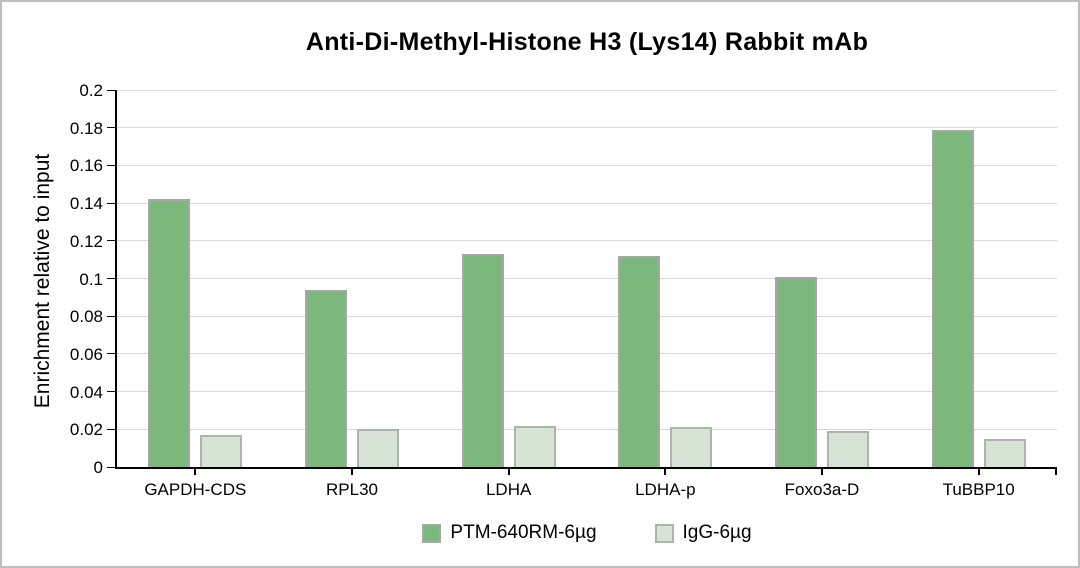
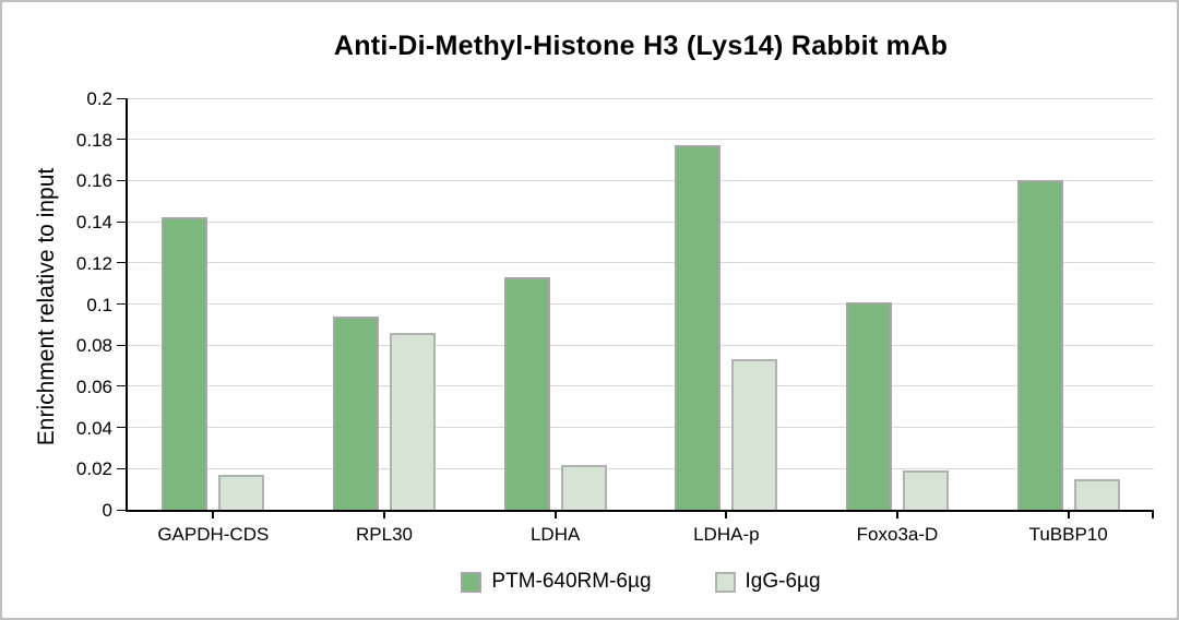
IgG-6µg/RPL30: 0.020 -> 0.086
PTM-640RM-6µg/LDHA-p: 0.112 -> 0.177
IgG-6µg/LDHA-p: 0.021 -> 0.073
PTM-640RM-6µg/TuBBP10: 0.179 -> 0.160
